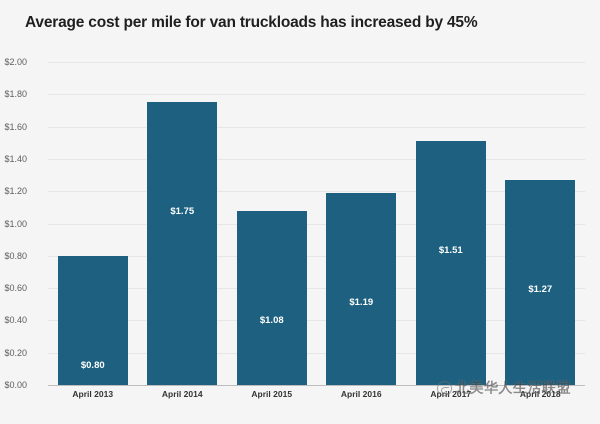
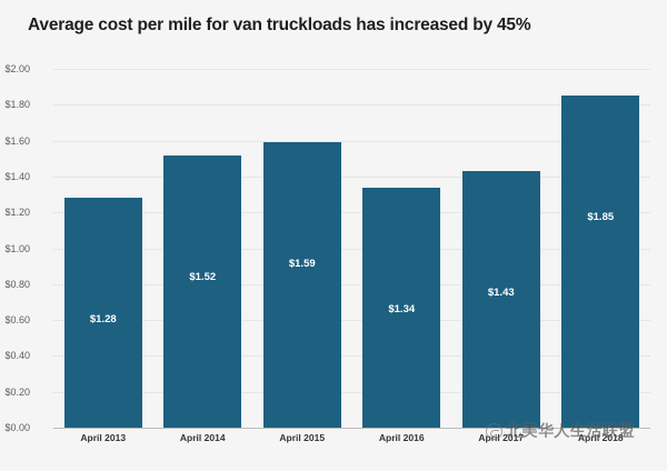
April 2013: $0.80 -> $1.28
April 2014: $1.75 -> $1.52
April 2015: $1.08 -> $1.59
April 2016: $1.19 -> $1.34
April 2017: $1.51 -> $1.43
April 2018: $1.27 -> $1.85
